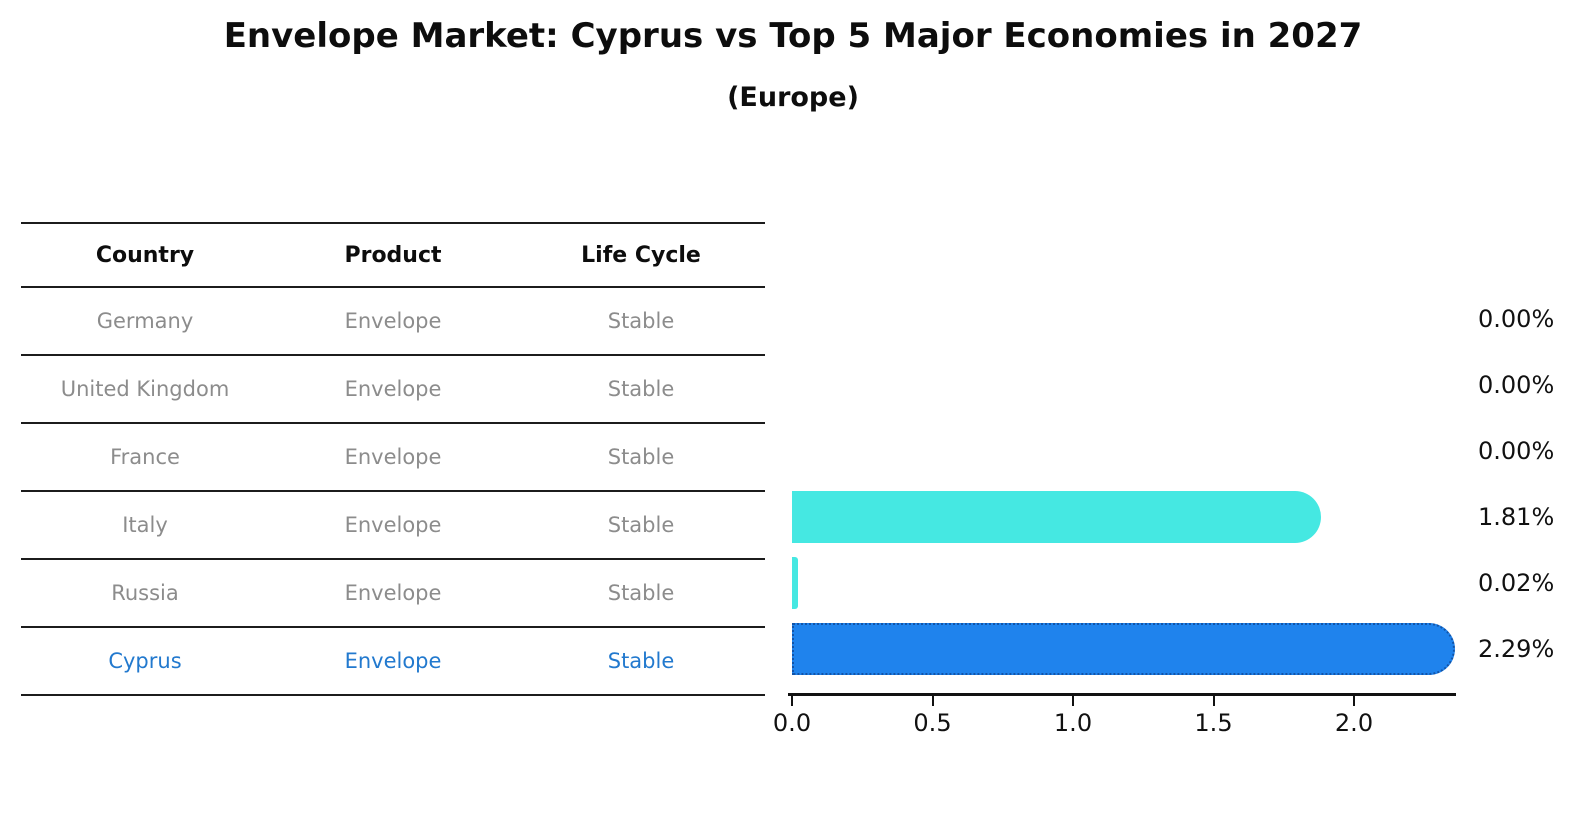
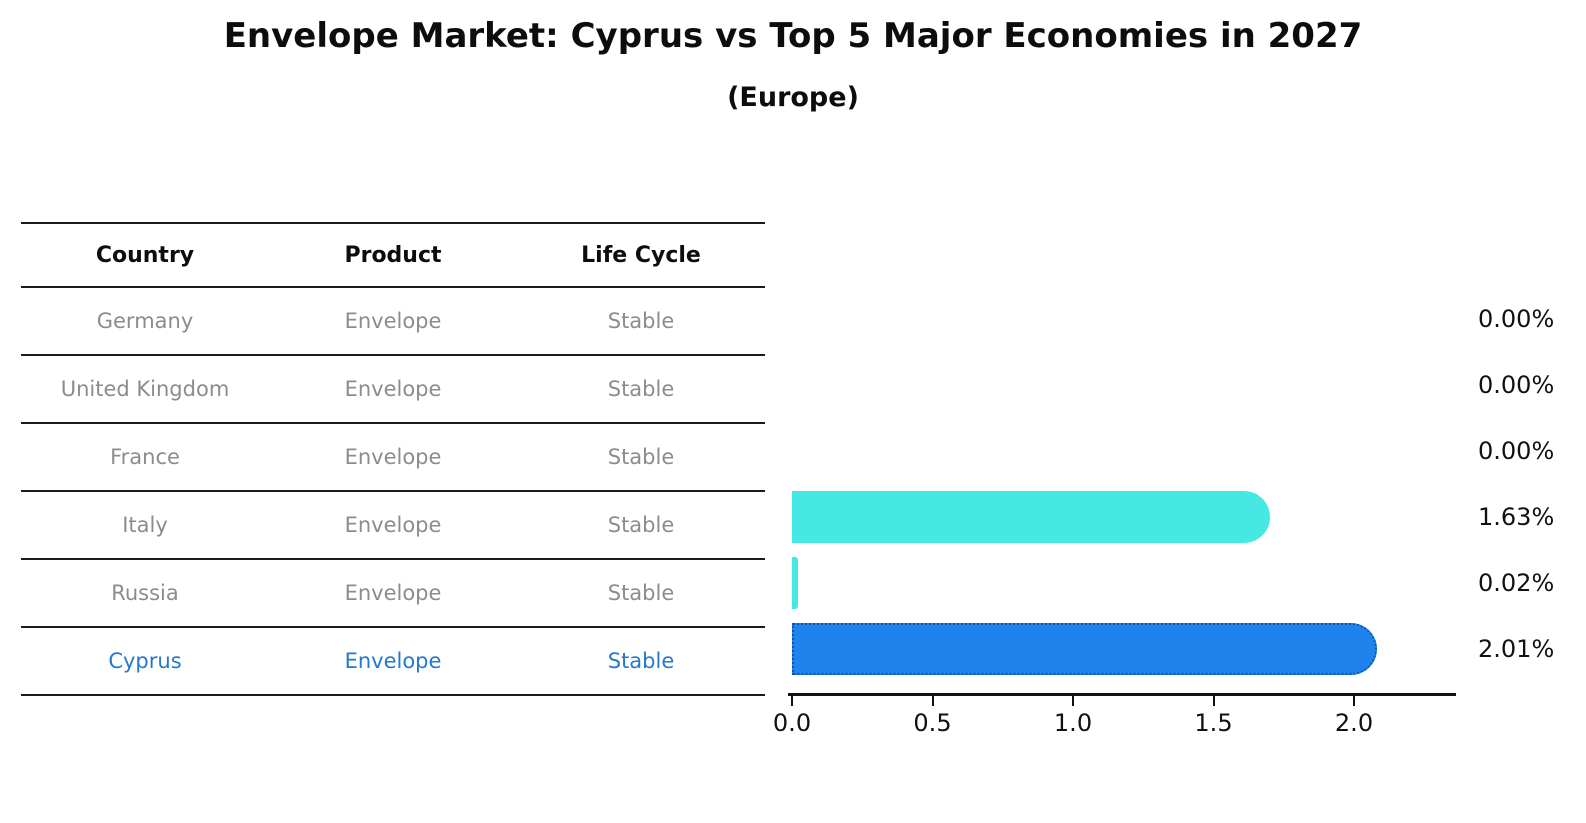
Italy: 1.81% -> 1.63%
Cyprus: 2.29% -> 2.01%
